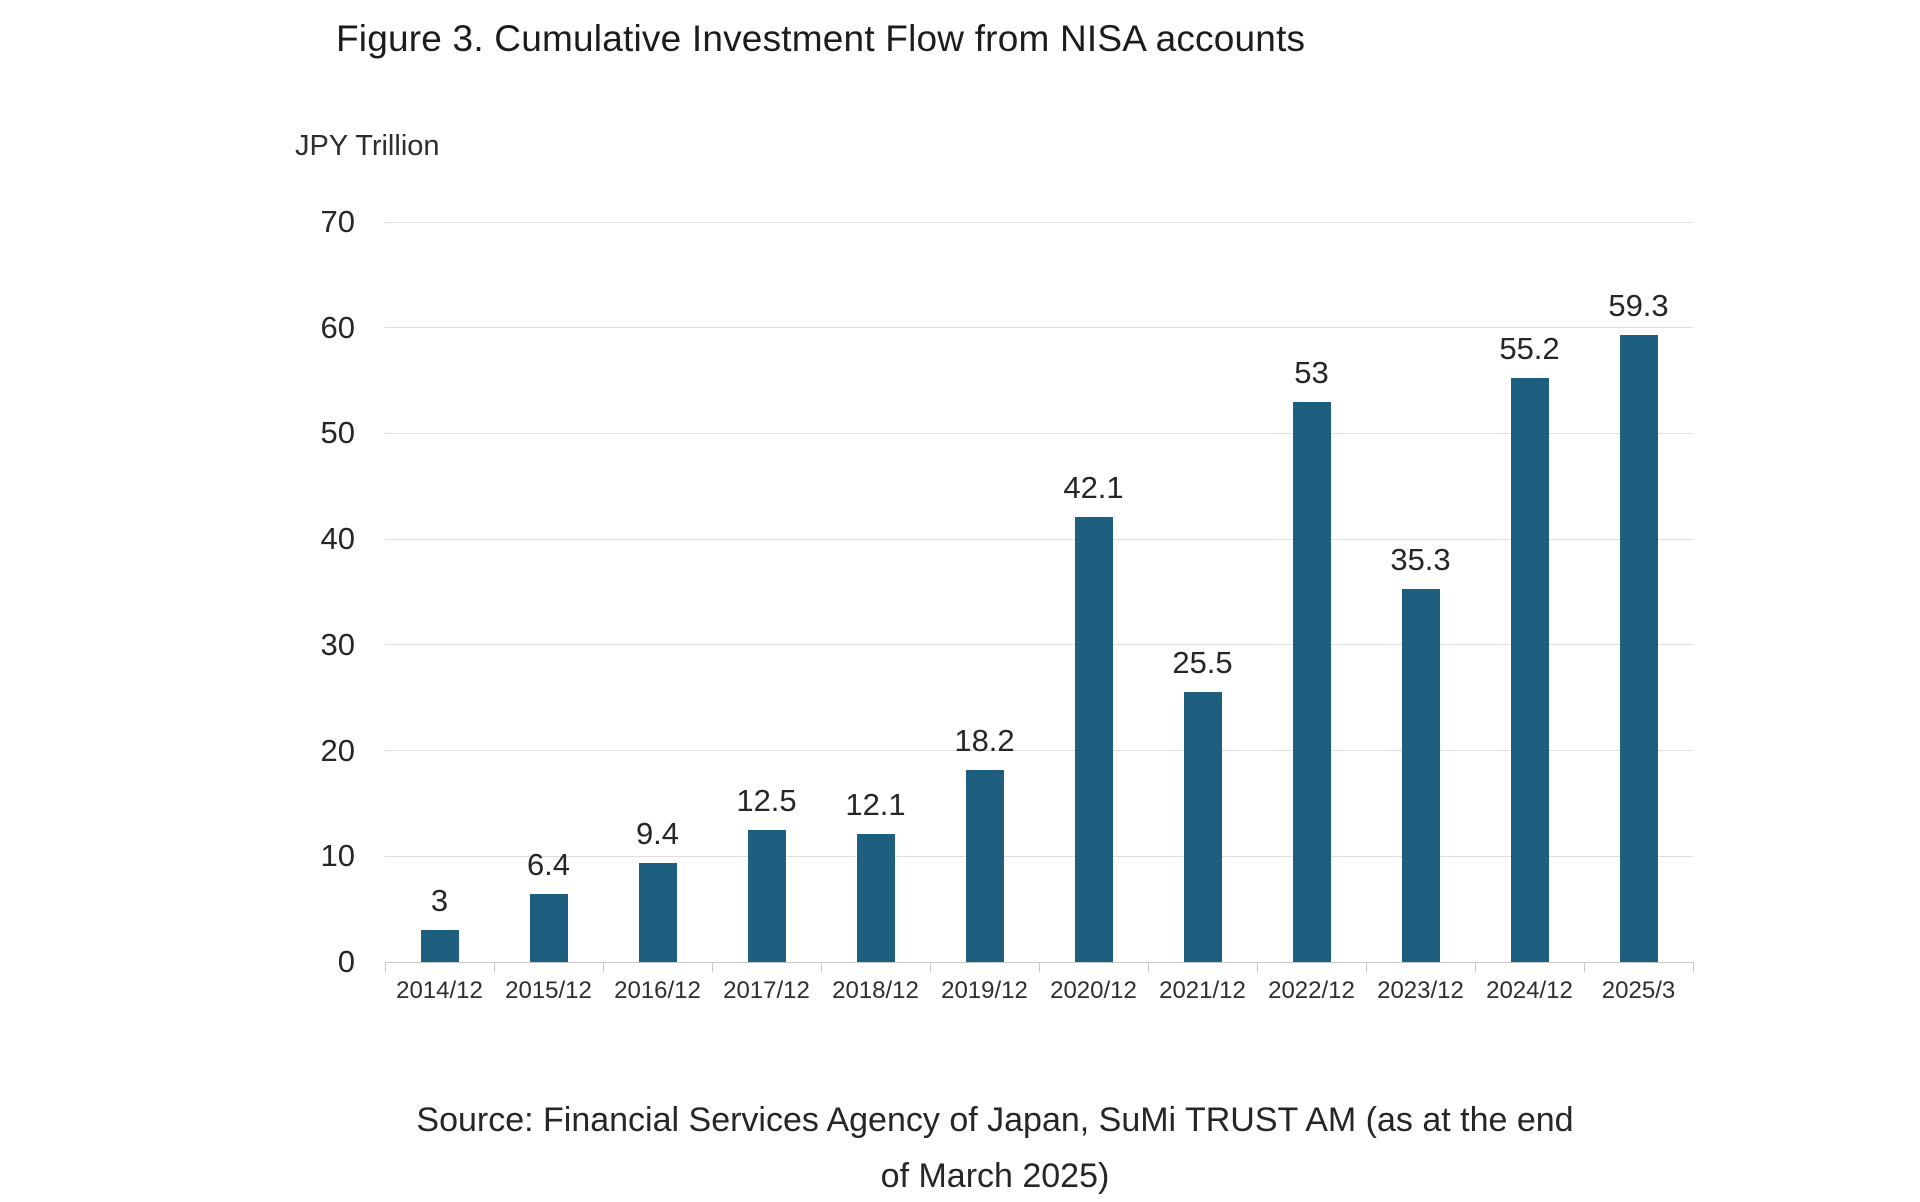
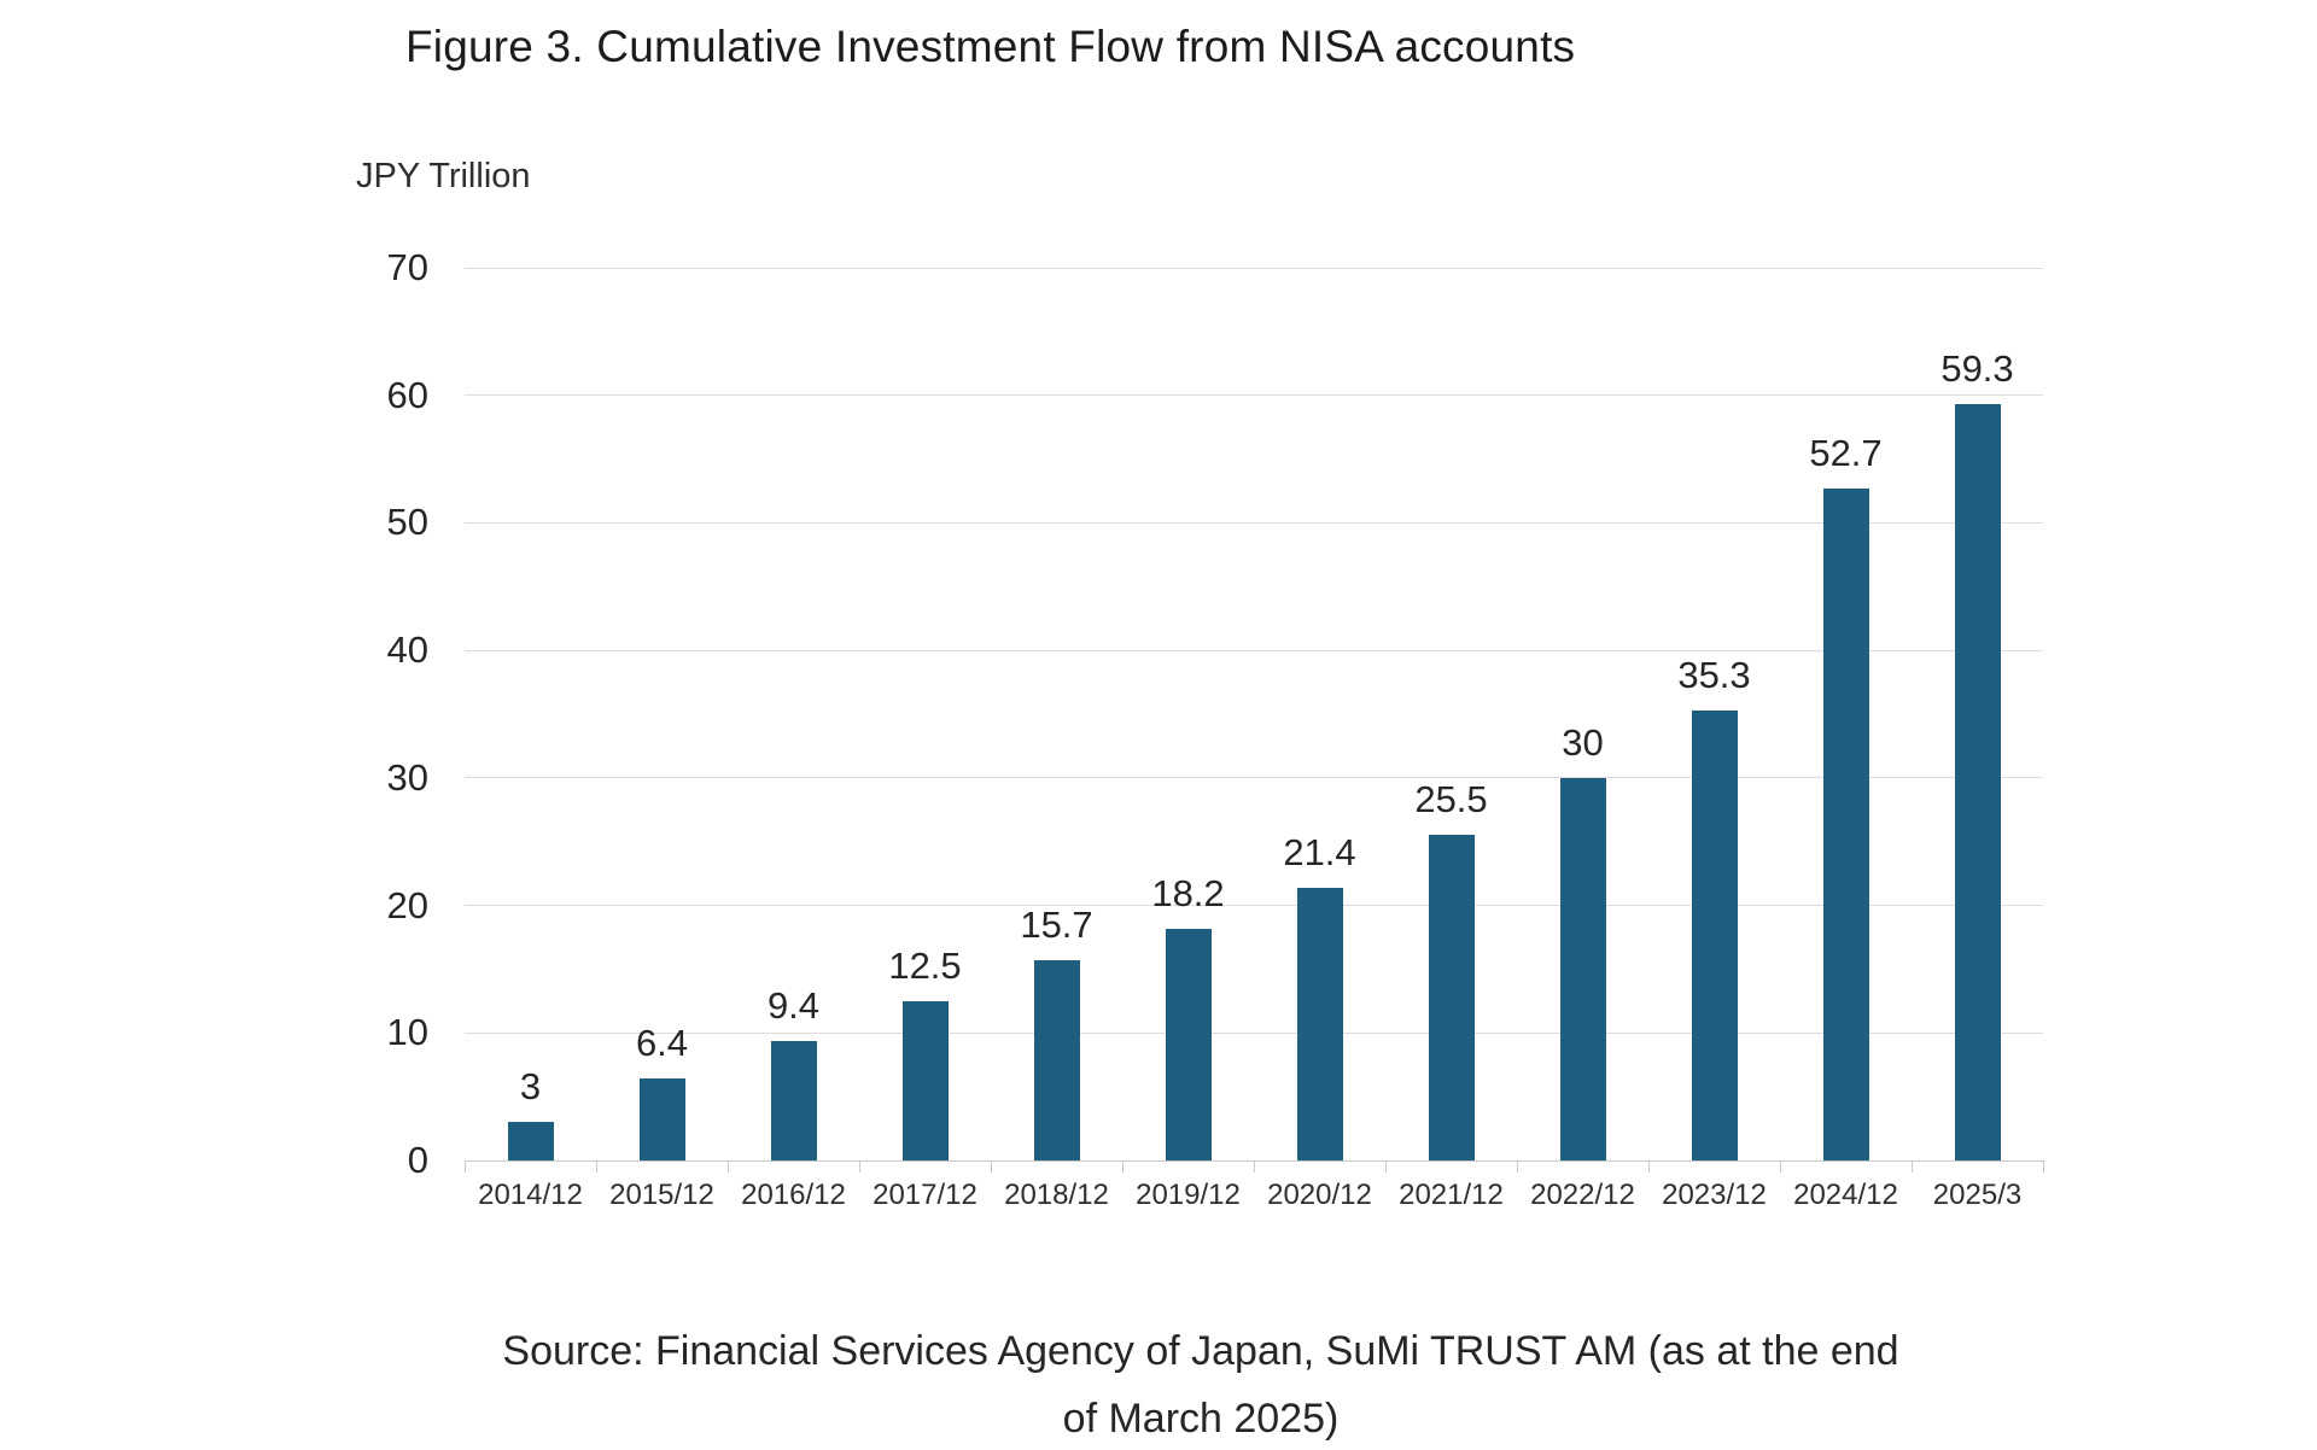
2018/12: 12.1 -> 15.7
2020/12: 42.1 -> 21.4
2022/12: 53 -> 30
2024/12: 55.2 -> 52.7
